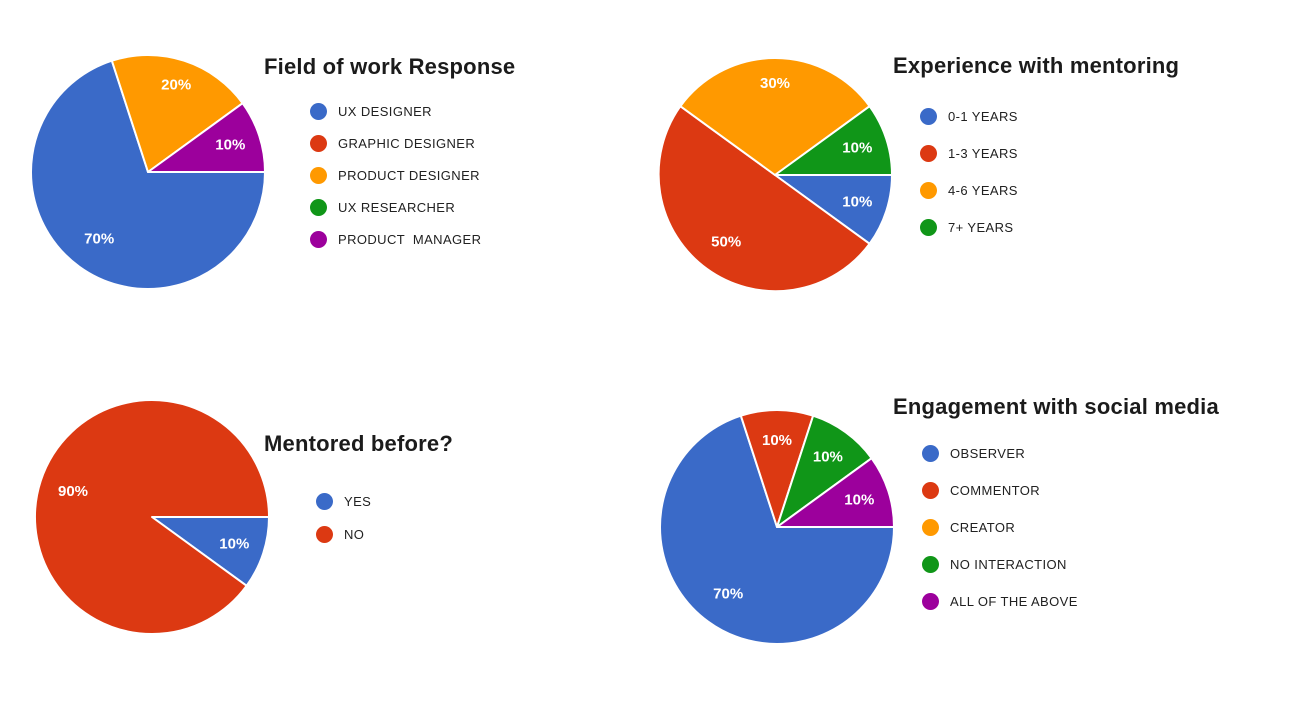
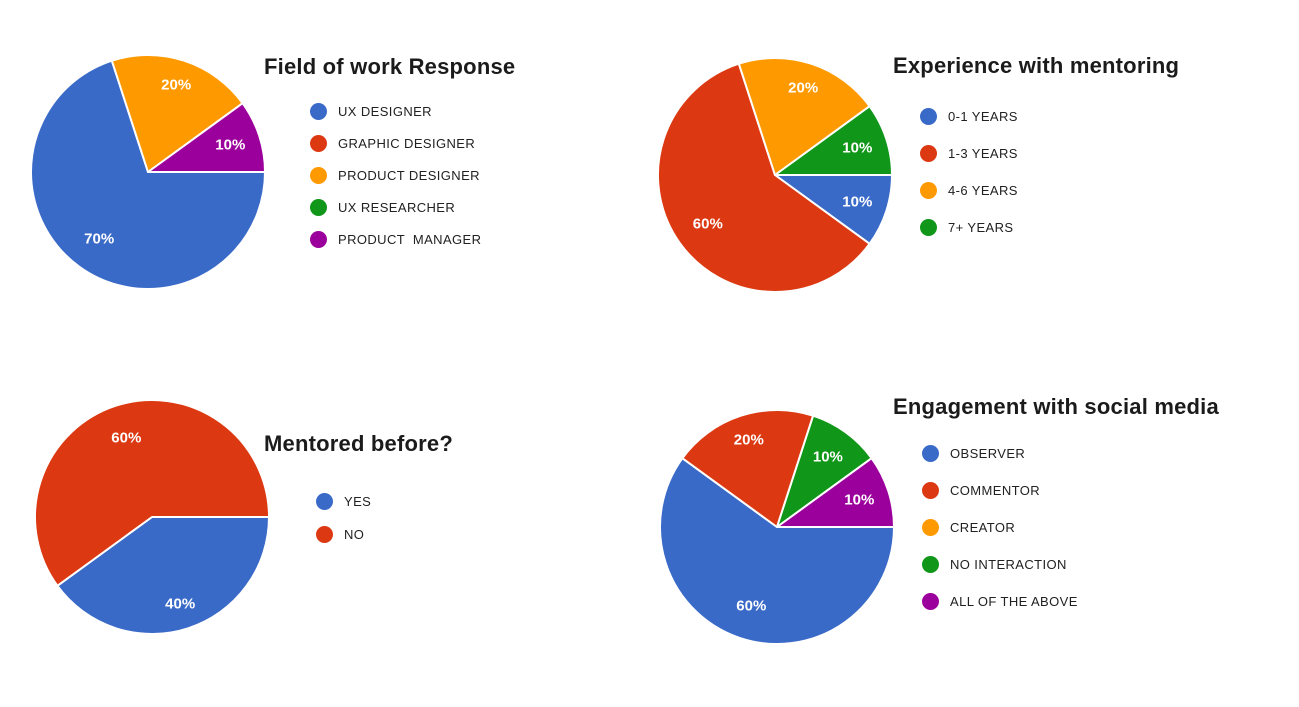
Experience with mentoring/1-3 YEARS: 50% -> 60%
Experience with mentoring/4-6 YEARS: 30% -> 20%
Mentored before?/YES: 10% -> 40%
Mentored before?/NO: 90% -> 60%
Engagement with social media/OBSERVER: 70% -> 60%
Engagement with social media/COMMENTOR: 10% -> 20%
